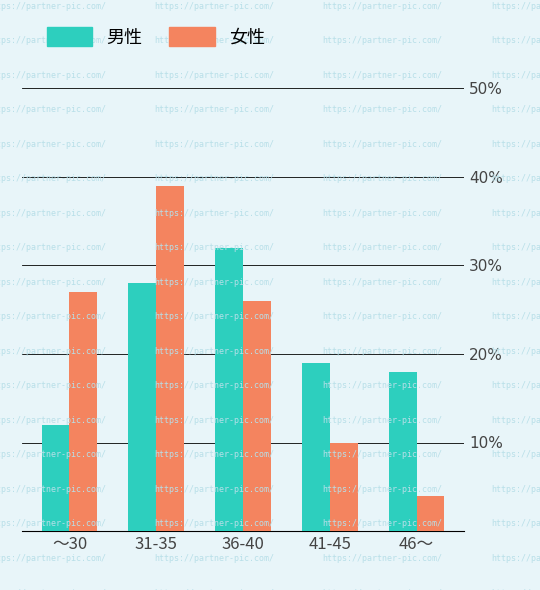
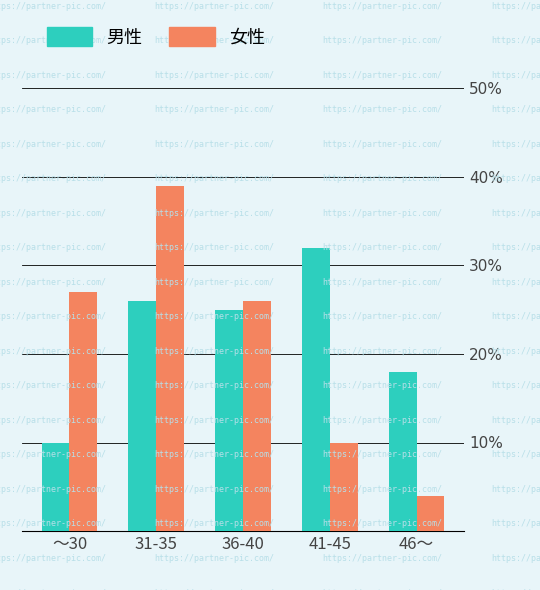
男性/～30: 12% -> 10%
男性/31-35: 28% -> 26%
男性/36-40: 32% -> 25%
男性/41-45: 19% -> 32%
